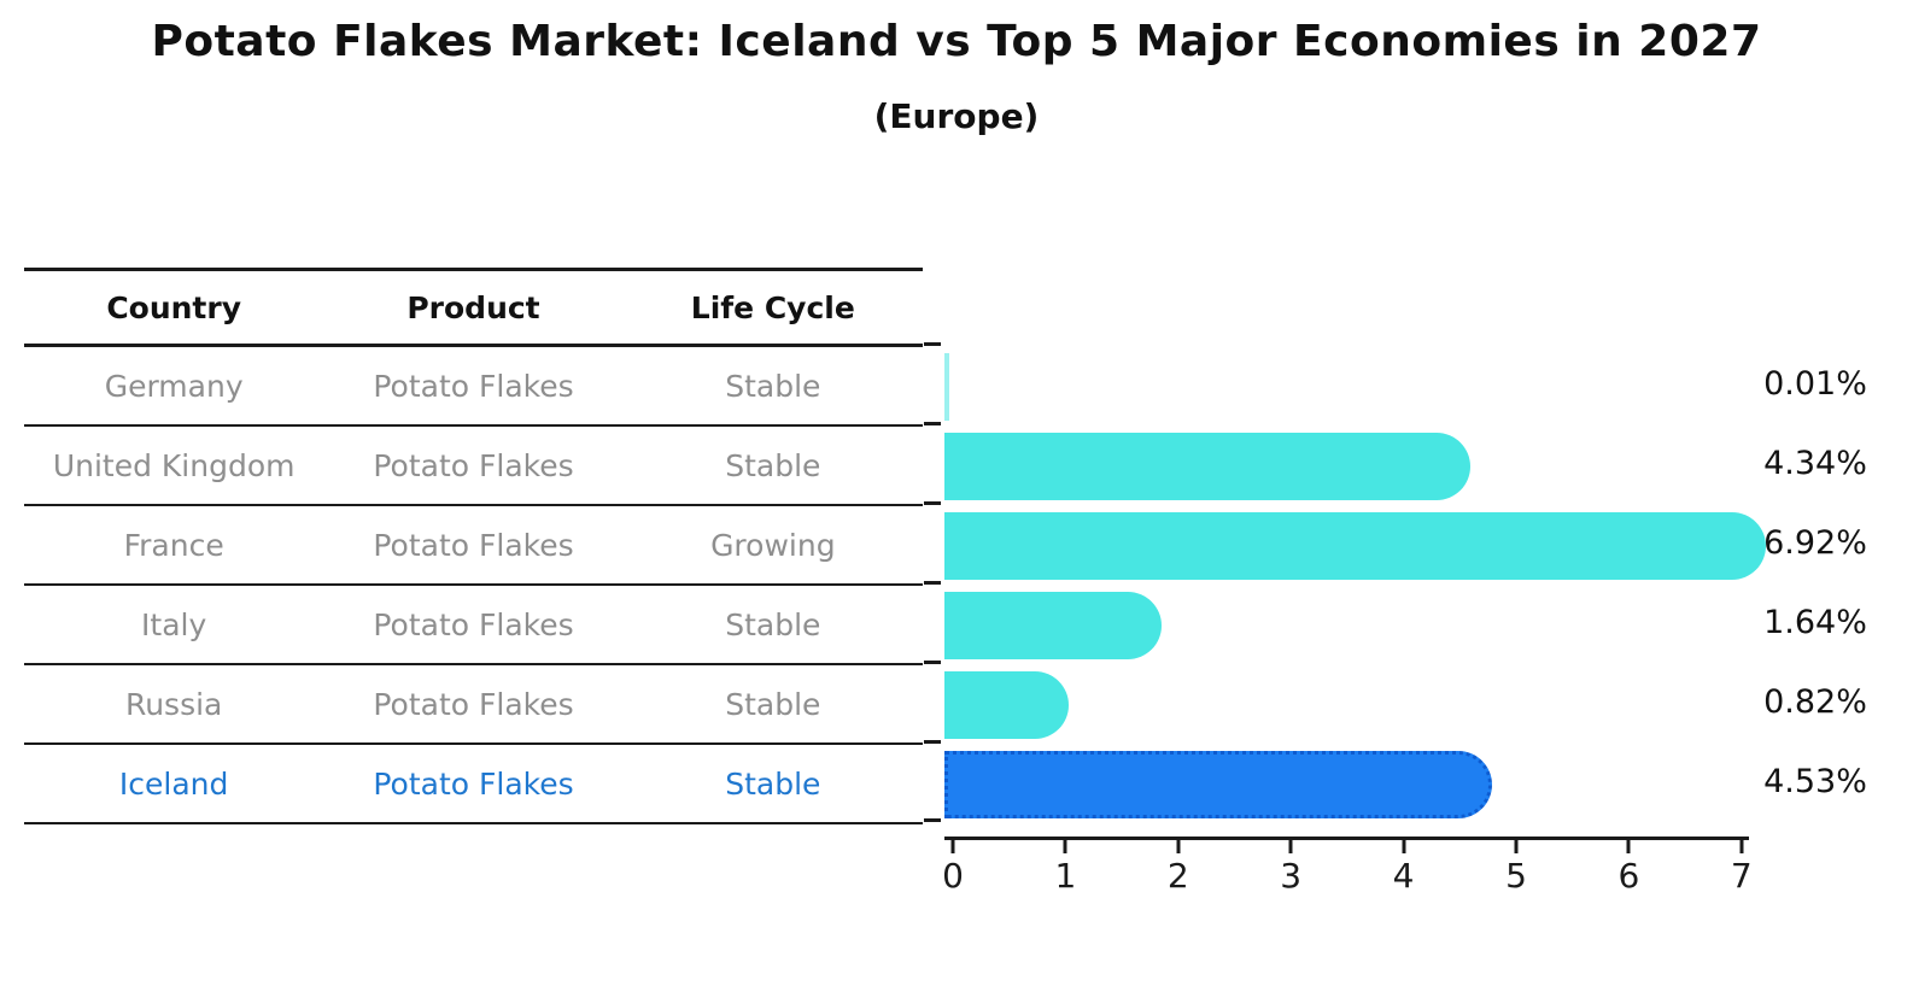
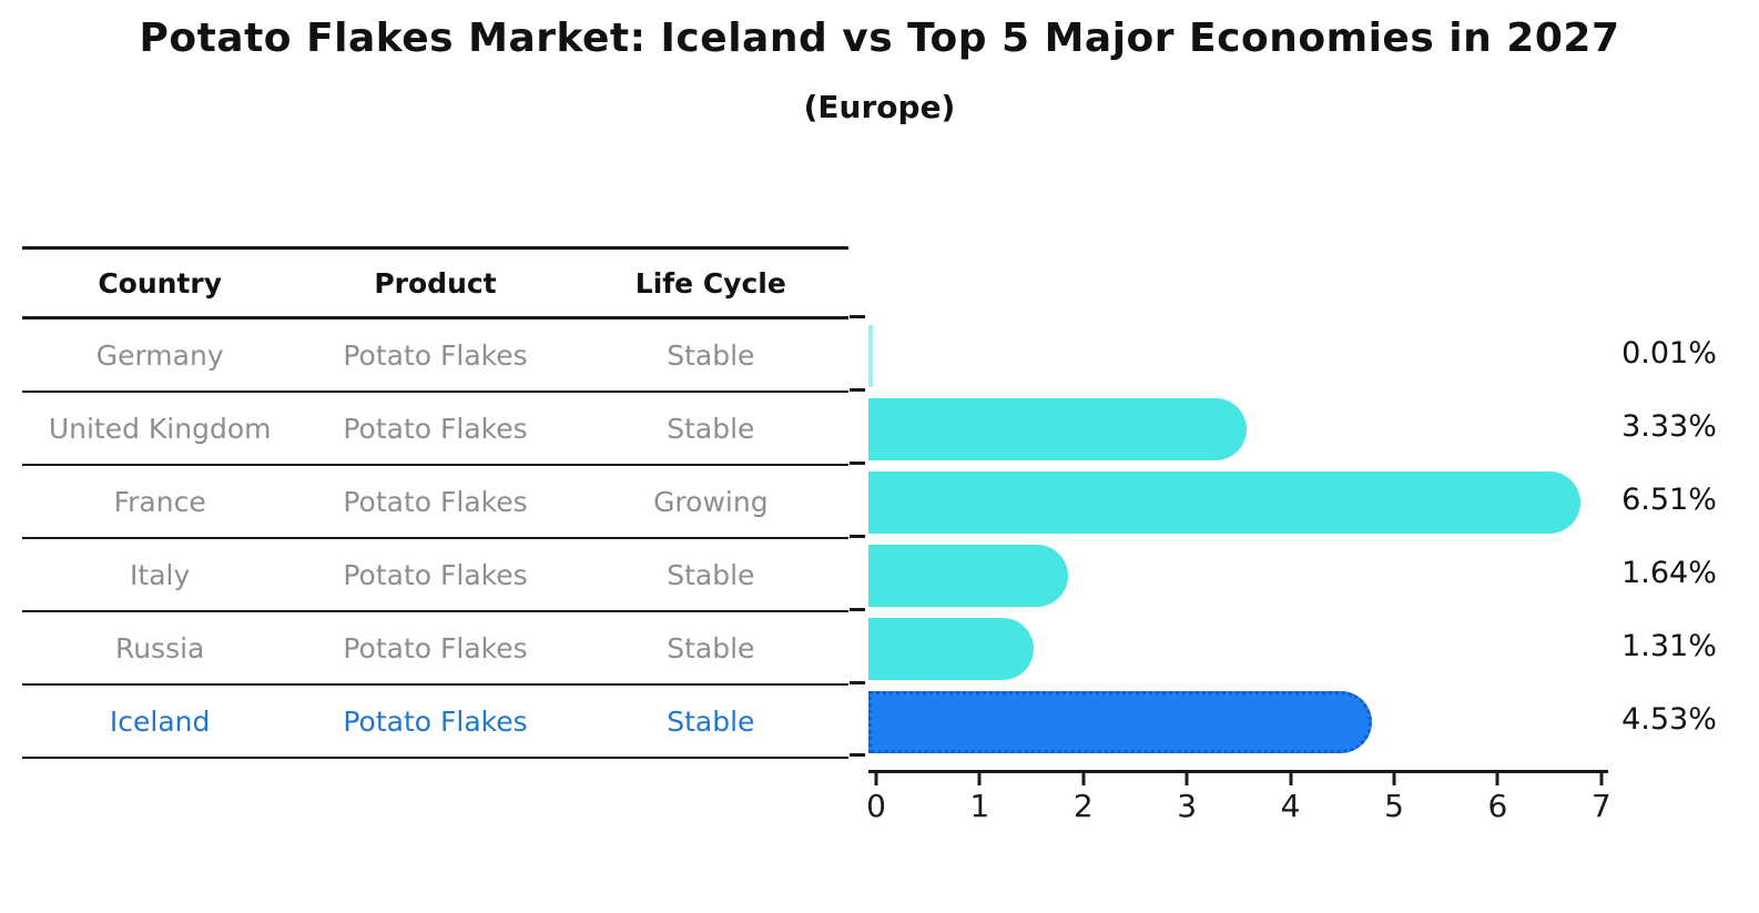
United Kingdom: 4.34% -> 3.33%
France: 6.92% -> 6.51%
Russia: 0.82% -> 1.31%
